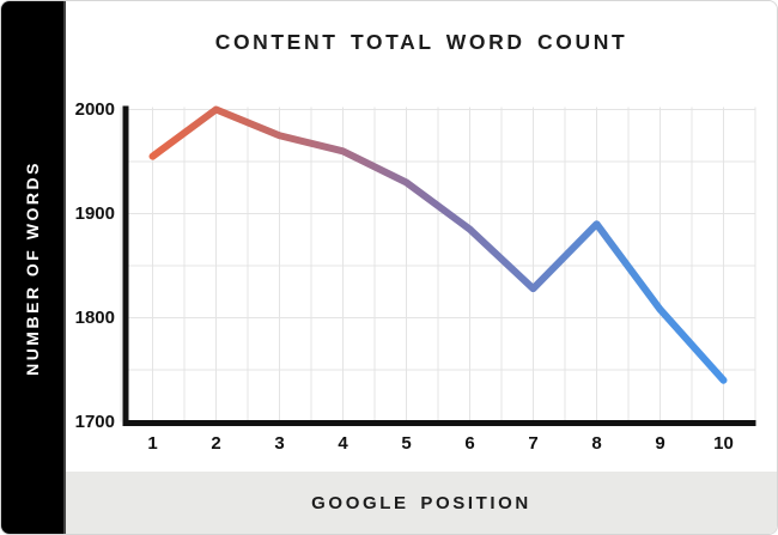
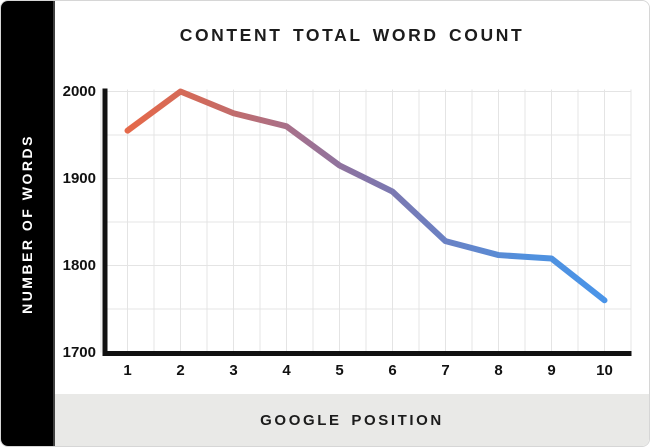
5: 1930 -> 1920
8: 1890 -> 1810
10: 1740 -> 1760
